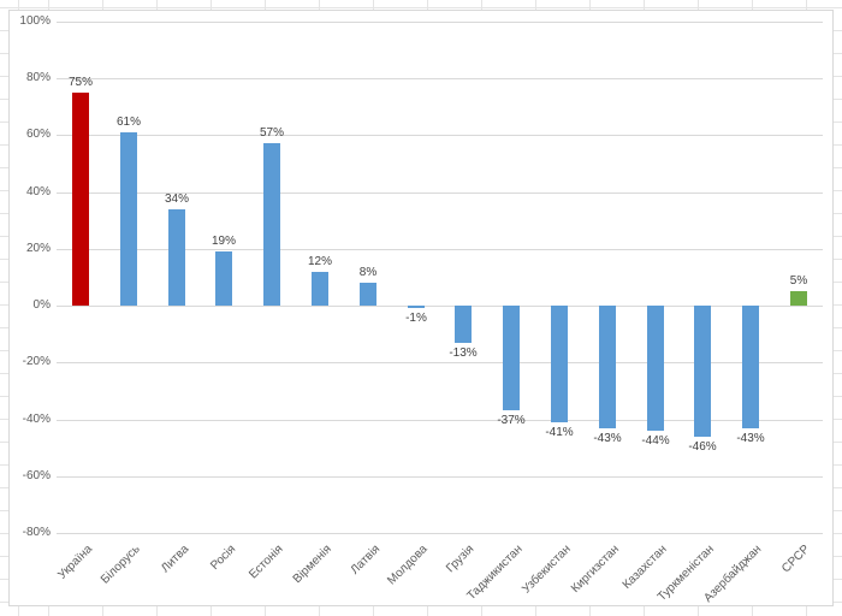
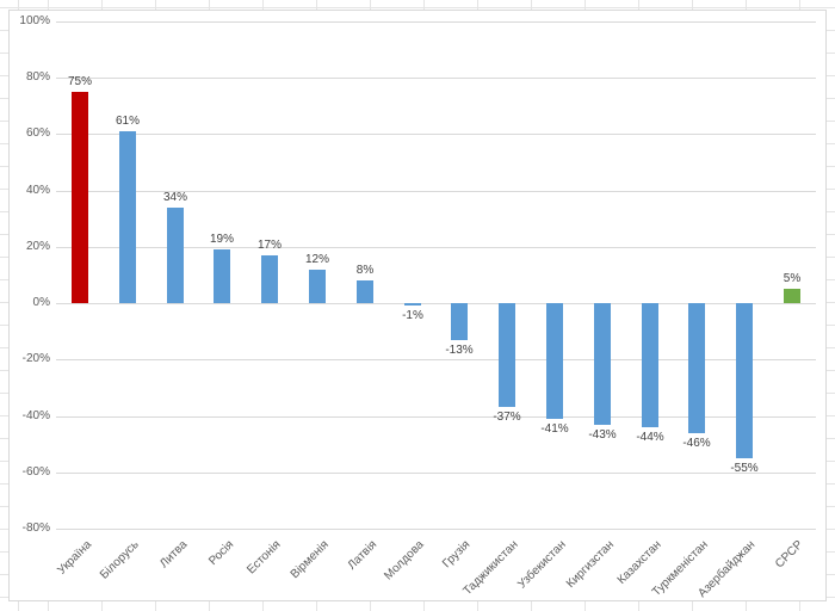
Естонія: 57% -> 17%
Азербайджан: -43% -> -55%
